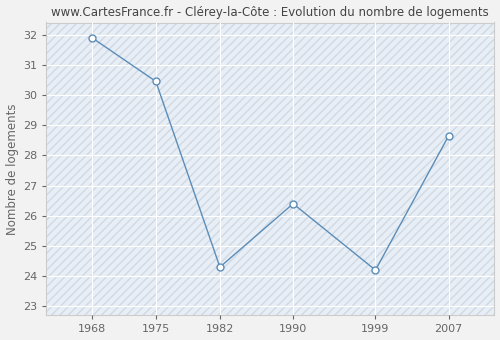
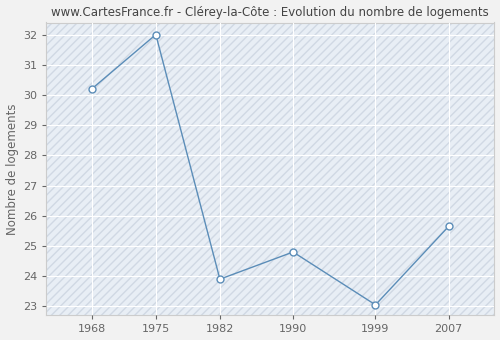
1968: 31.90 -> 30.20
1975: 30.45 -> 32.00
1982: 24.30 -> 23.90
1990: 26.40 -> 24.80
1999: 24.20 -> 23.05
2007: 28.65 -> 25.65
